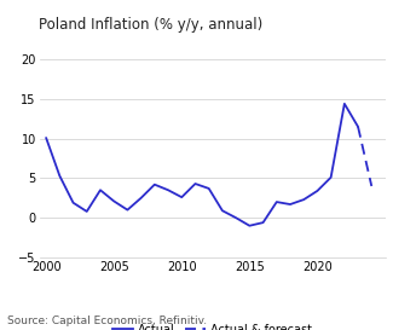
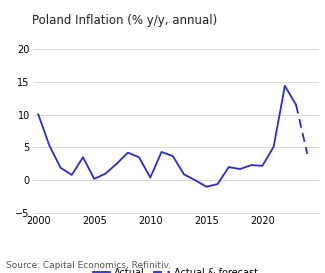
2005: 2.1 -> 0.2
2010: 2.6 -> 0.4
2020: 3.4 -> 2.2
